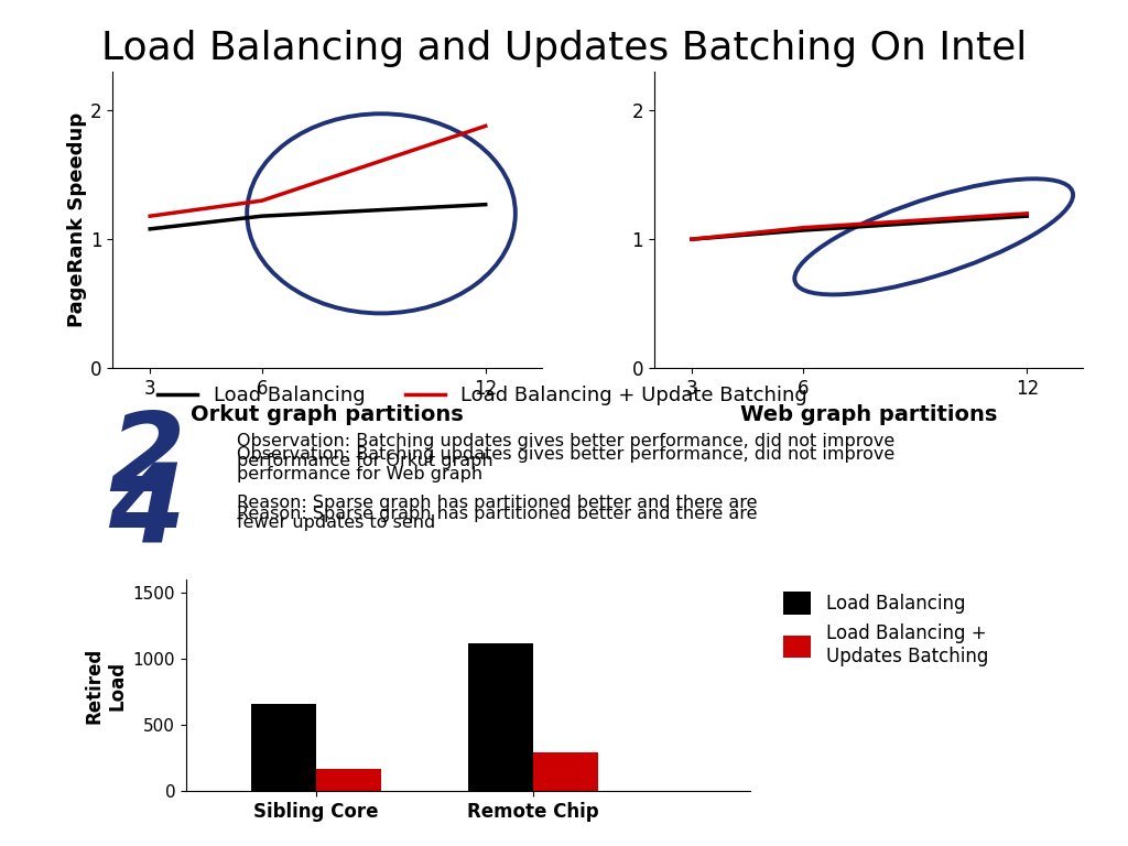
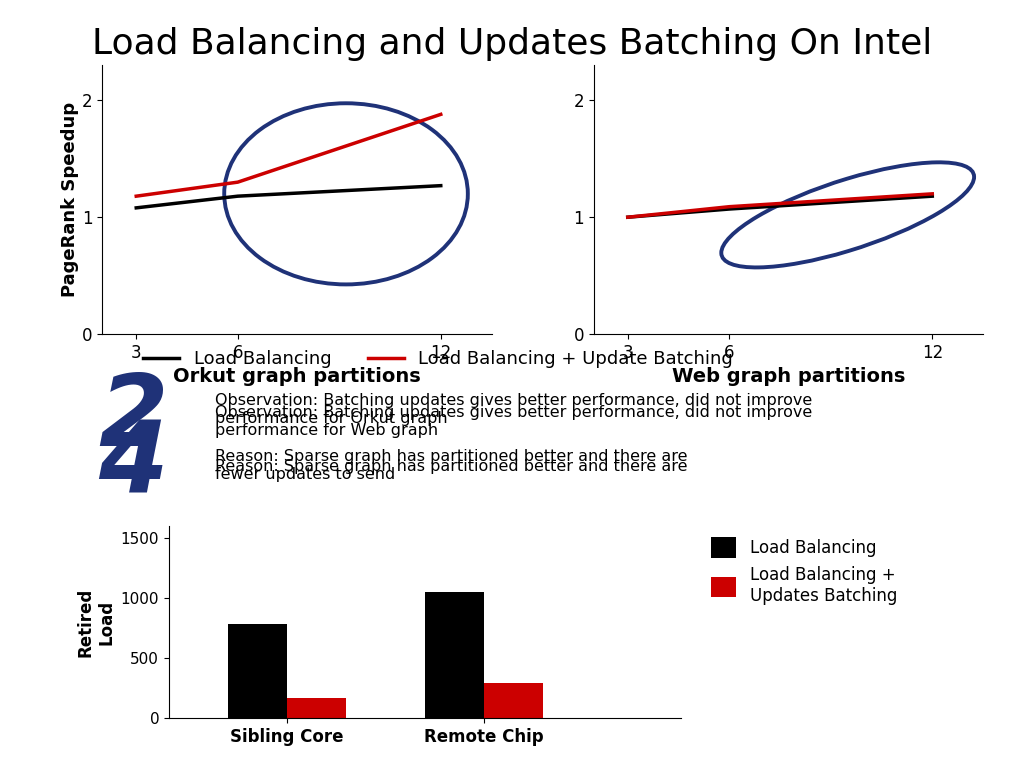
Load Balancing/Sibling Core: 660 -> 780
Load Balancing/Remote Chip: 1120 -> 1050
